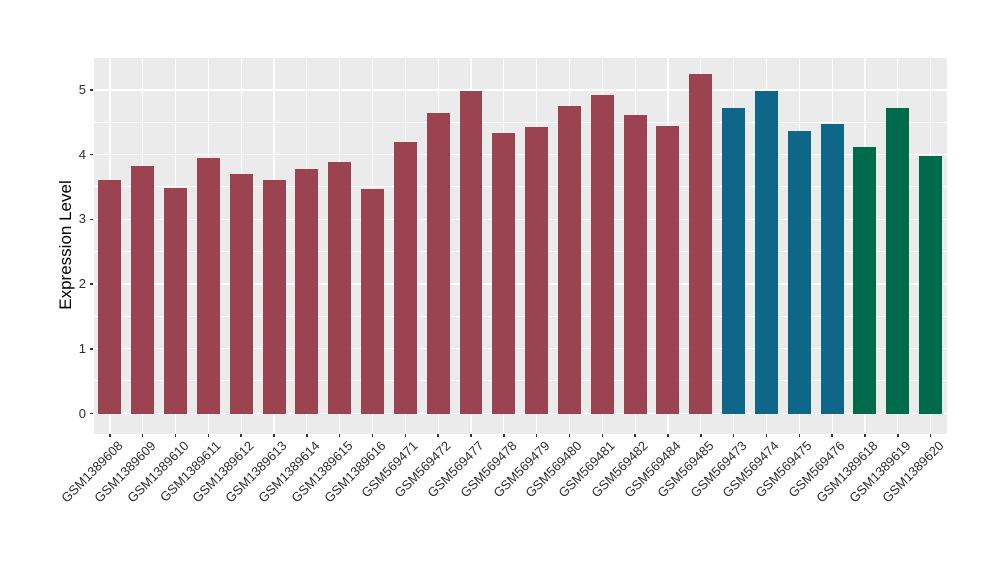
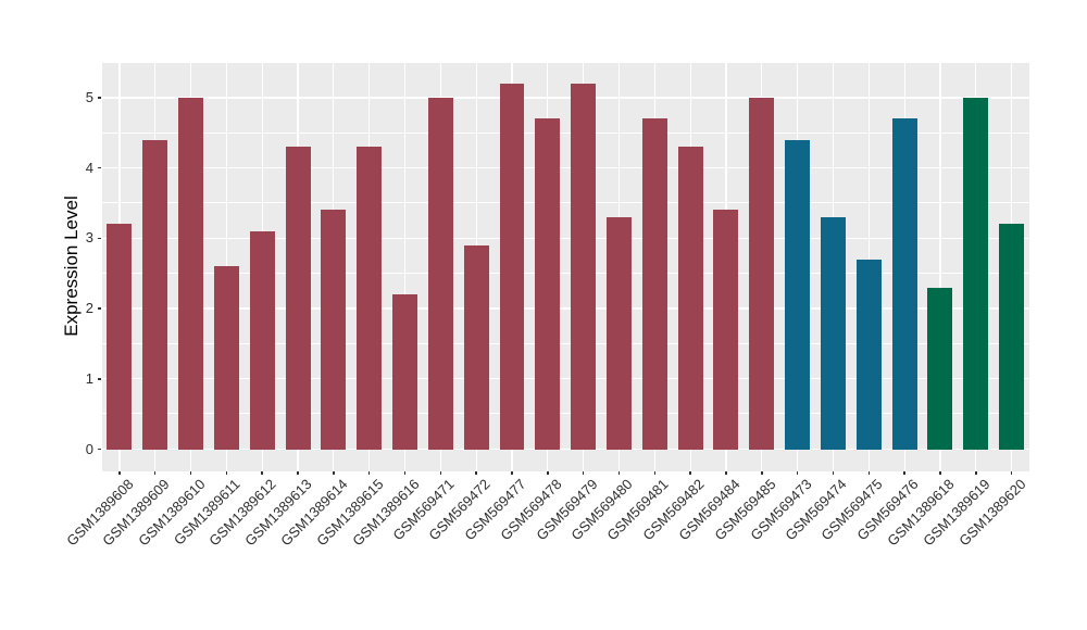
GSM1389608: 3.6 -> 3.2
GSM1389609: 3.8 -> 4.4
GSM1389610: 3.5 -> 5.0
GSM1389611: 3.9 -> 2.6
GSM1389612: 3.7 -> 3.1
GSM1389613: 3.6 -> 4.3
GSM1389614: 3.8 -> 3.4
GSM1389615: 3.9 -> 4.3
GSM1389616: 3.5 -> 2.2
GSM569471: 4.2 -> 5.0
GSM569472: 4.6 -> 2.9
GSM569477: 5.0 -> 5.2
GSM569478: 4.3 -> 4.7
GSM569479: 4.4 -> 5.2
GSM569480: 4.8 -> 3.3
GSM569481: 4.9 -> 4.7
GSM569482: 4.6 -> 4.3
GSM569484: 4.4 -> 3.4
GSM569485: 5.2 -> 5.0
GSM569473: 4.7 -> 4.4
GSM569474: 5.0 -> 3.3
GSM569475: 4.4 -> 2.7
GSM569476: 4.5 -> 4.7
GSM1389618: 4.1 -> 2.3
GSM1389619: 4.7 -> 5.0
GSM1389620: 4.0 -> 3.2
